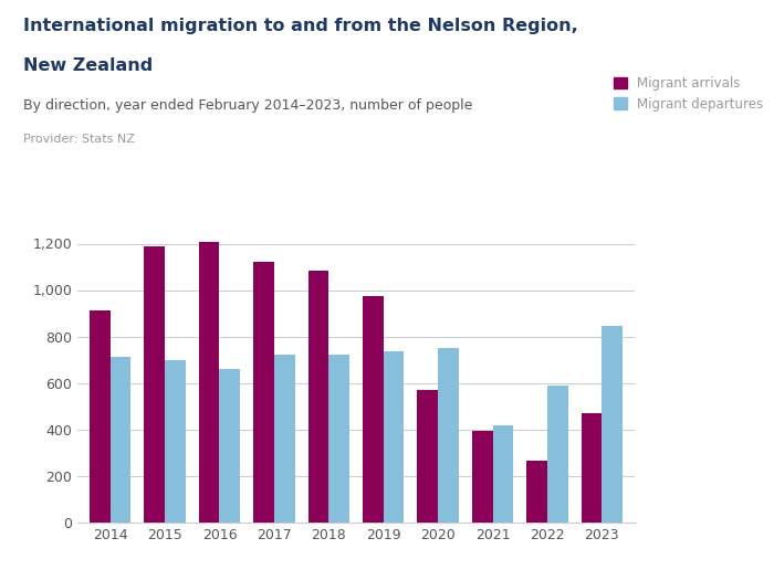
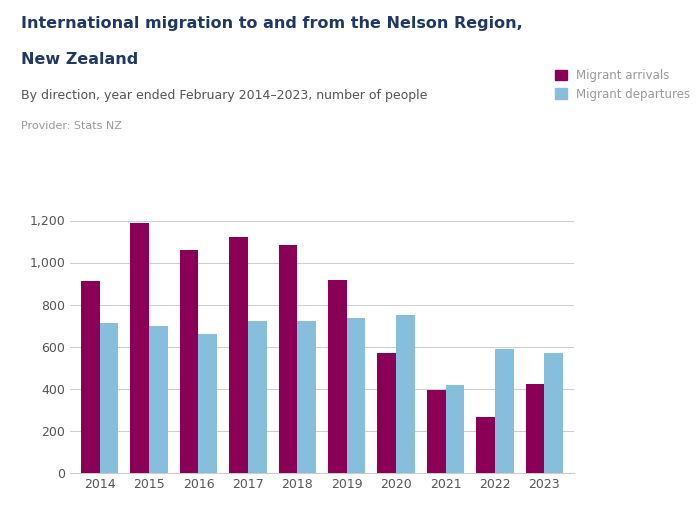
Migrant arrivals/2016: 1,205 -> 1,060
Migrant arrivals/2019: 975 -> 915
Migrant arrivals/2023: 470 -> 420
Migrant departures/2023: 845 -> 570
